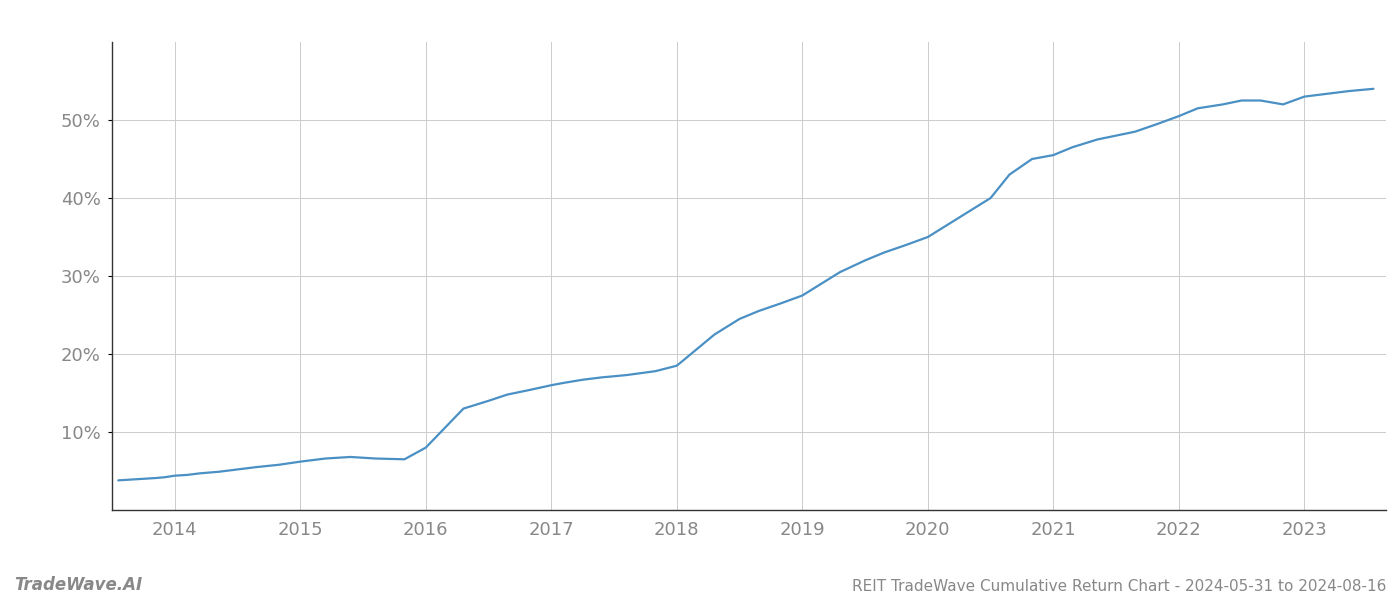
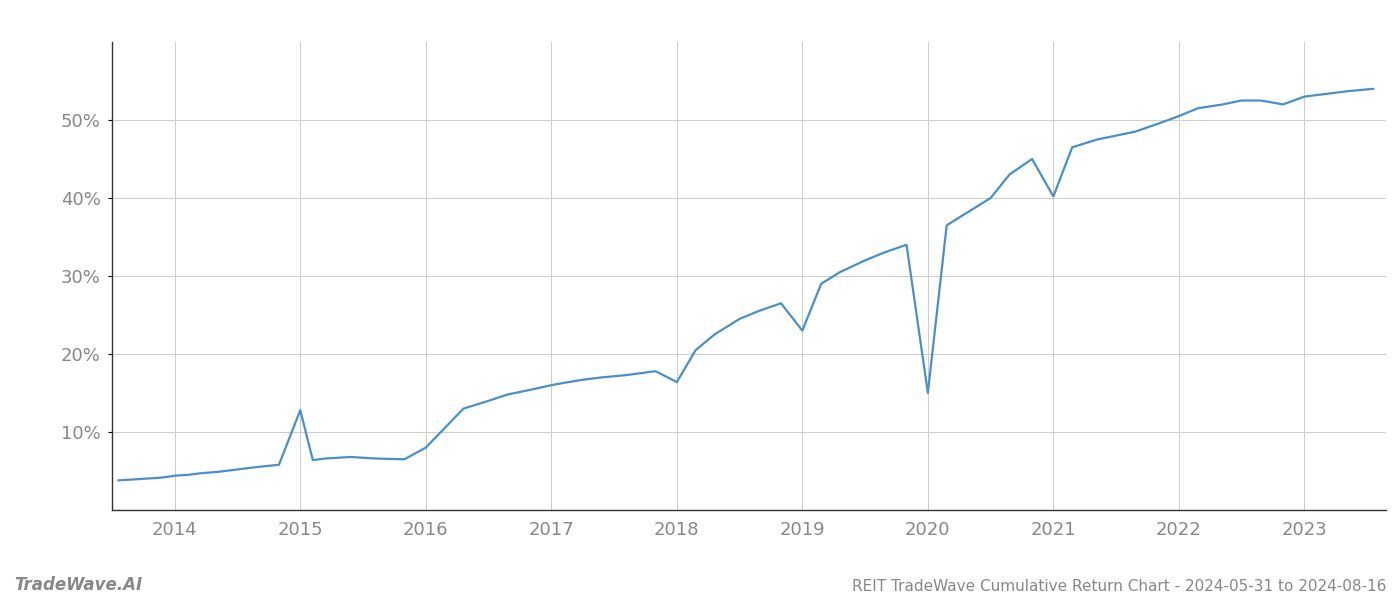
2015: 6.2% -> 12.8%
2018: 18.5% -> 16.4%
2019: 27.5% -> 23.0%
2020: 35.0% -> 15.0%
2021: 45.5% -> 40.2%
